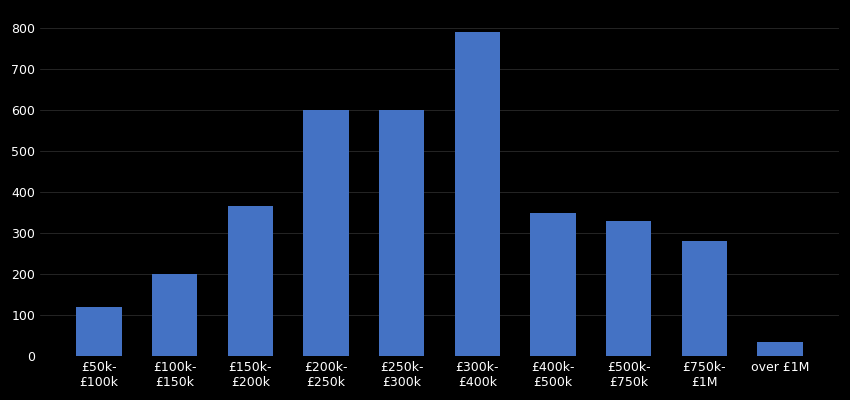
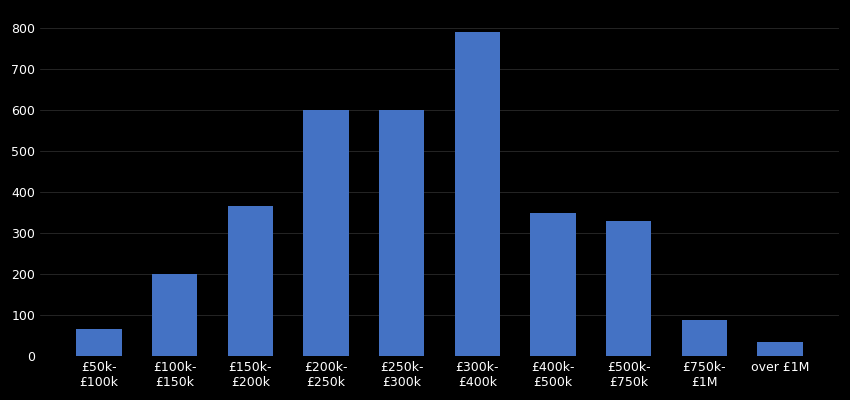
£50k- £100k: 120 -> 65
£750k- £1M: 280 -> 88
